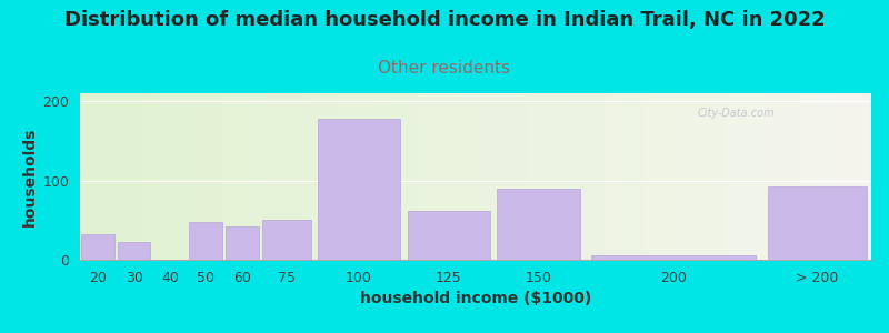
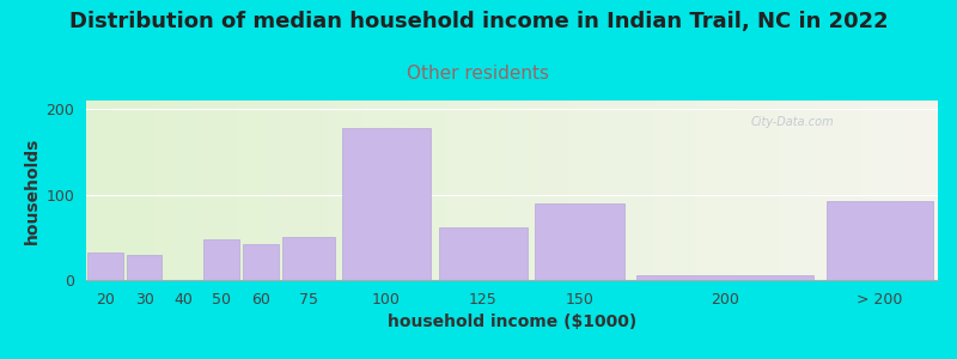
30: 22 -> 30
